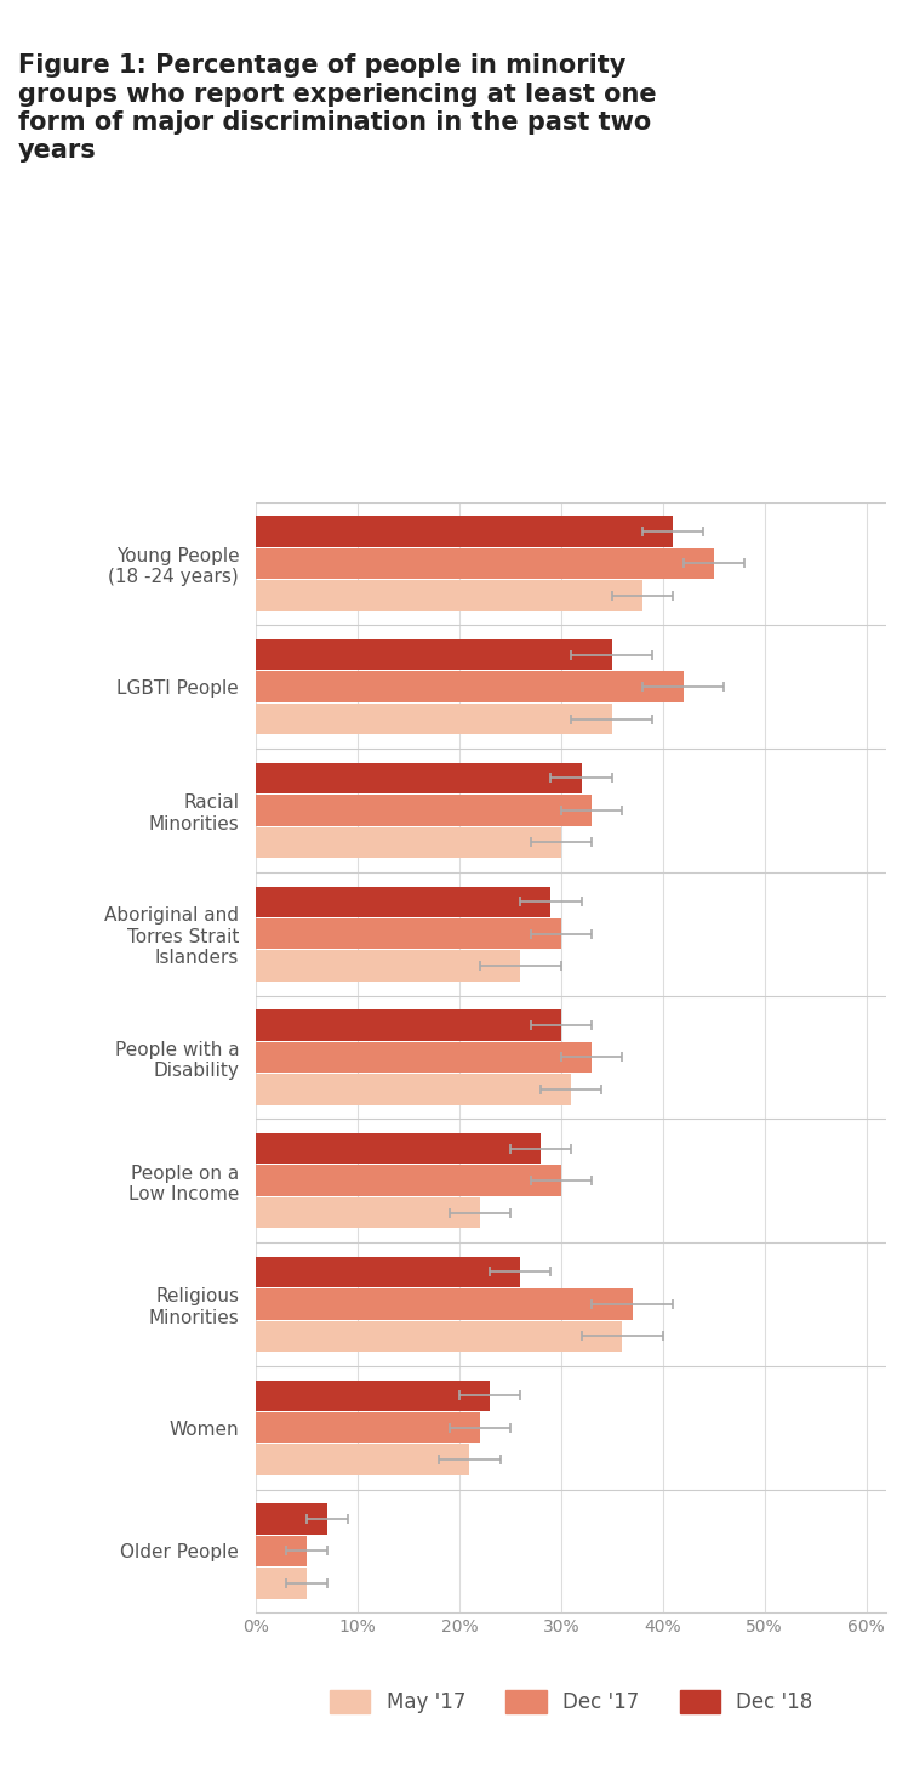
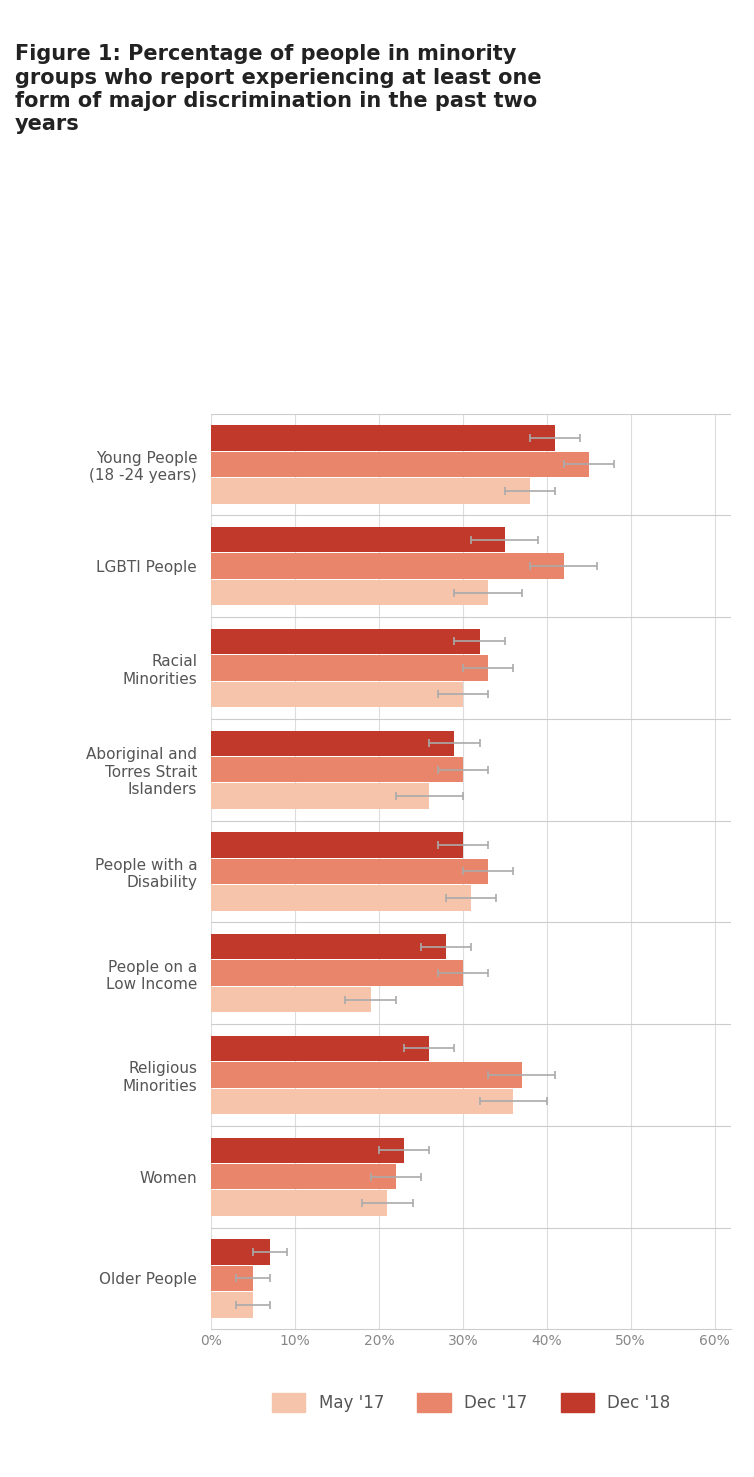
May '17/LGBTI People: 35% -> 33%
May '17/People on a Low Income: 22% -> 19%
